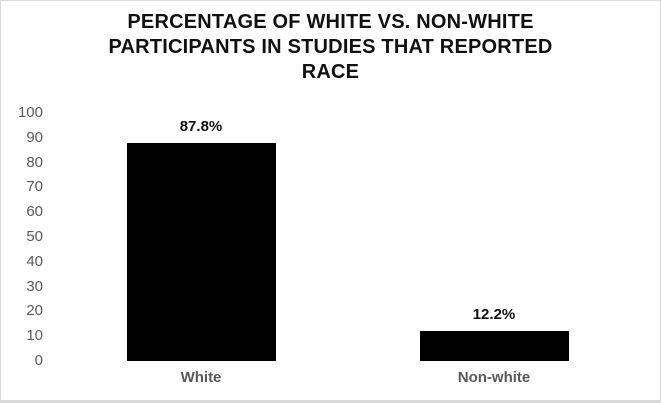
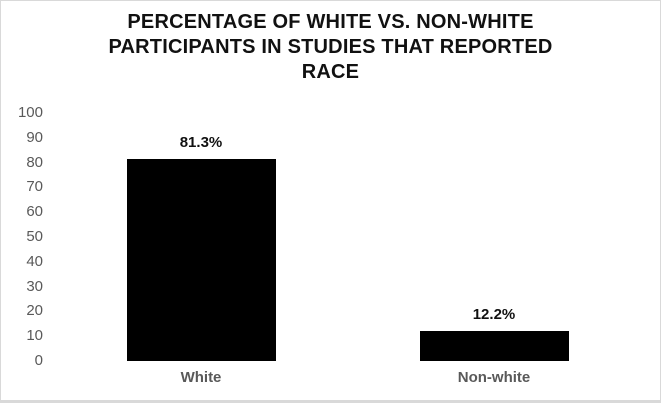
White: 87.8% -> 81.3%
